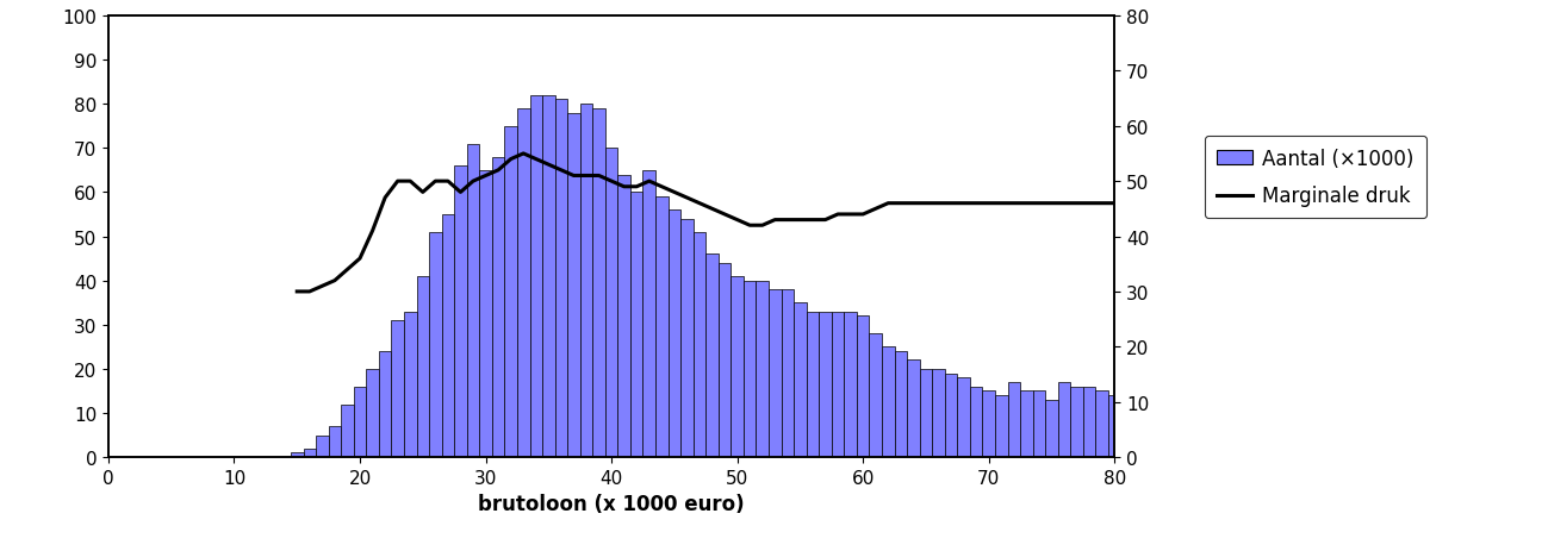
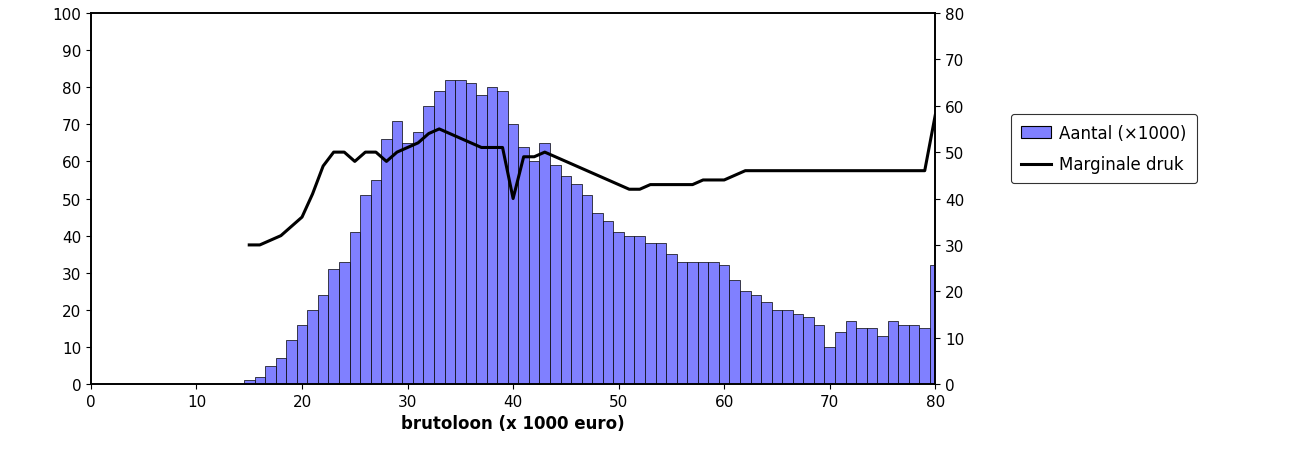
Marginale druk/40: 50 -> 40
Aantal (×1000)/70: 15 -> 10
Aantal (×1000)/80: 14 -> 32
Marginale druk/80: 46 -> 58
